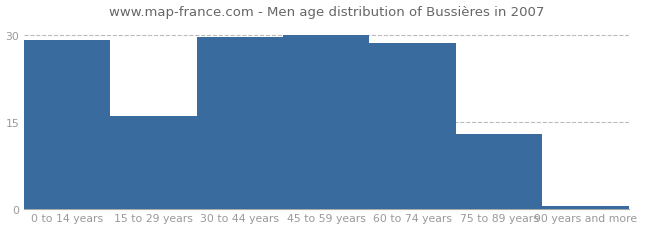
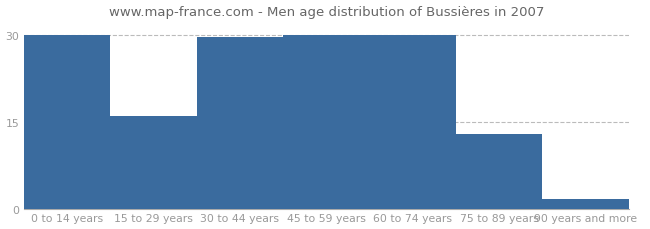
0 to 14 years: 29.0 -> 30.0
60 to 74 years: 28.5 -> 30.0
90 years and more: 0.5 -> 1.8
